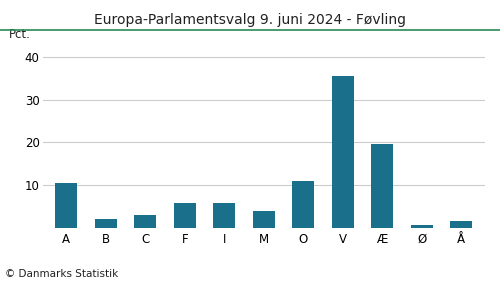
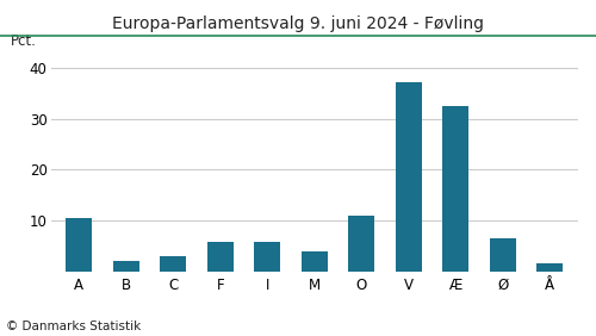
V: 35.5 -> 37.0
Æ: 19.7 -> 32.5
Ø: 0.7 -> 6.5
